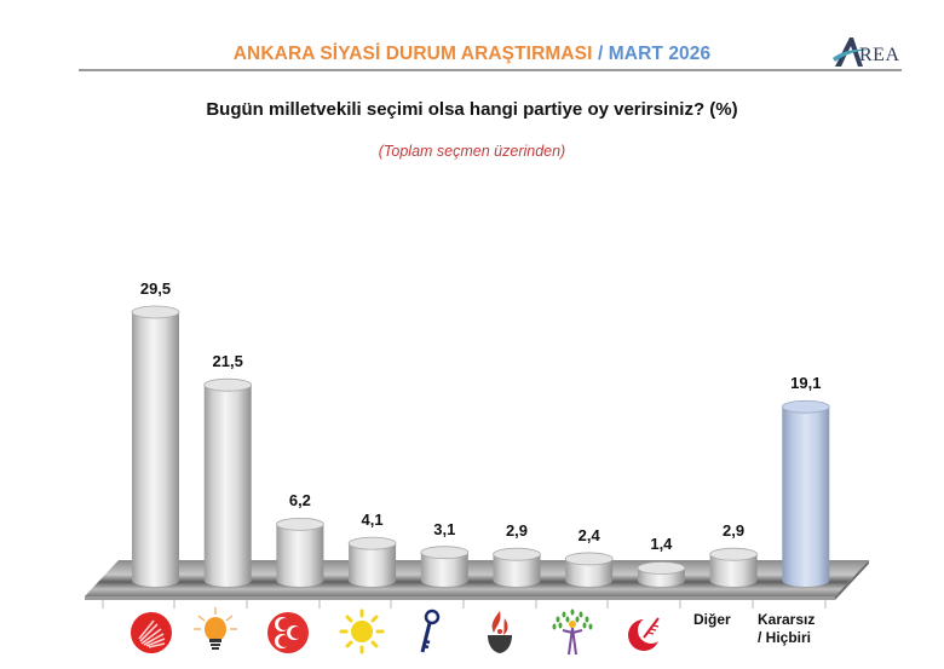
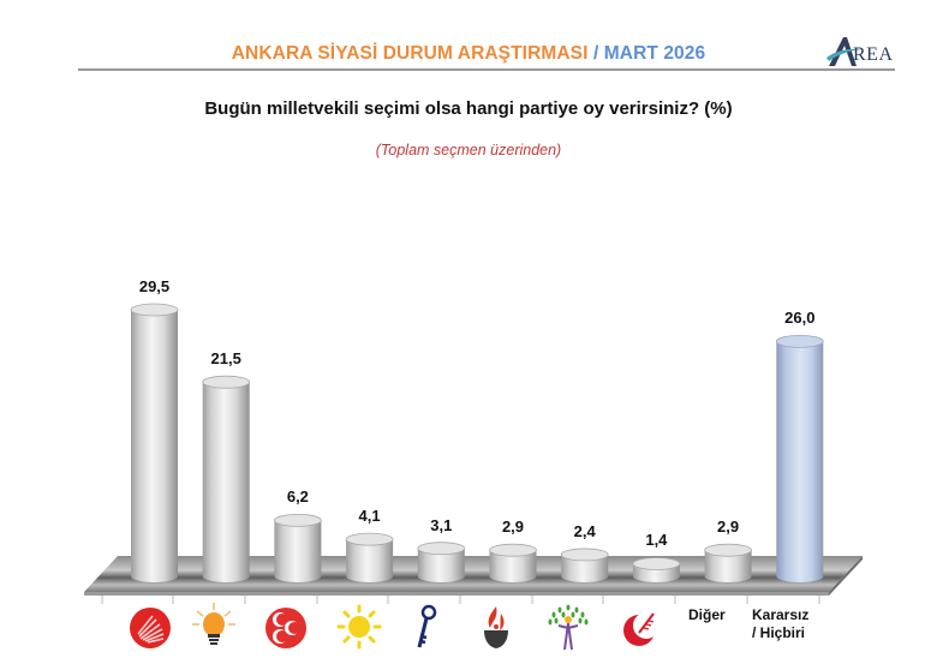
Kararsız / Hiçbiri: 19,1 -> 26,0
